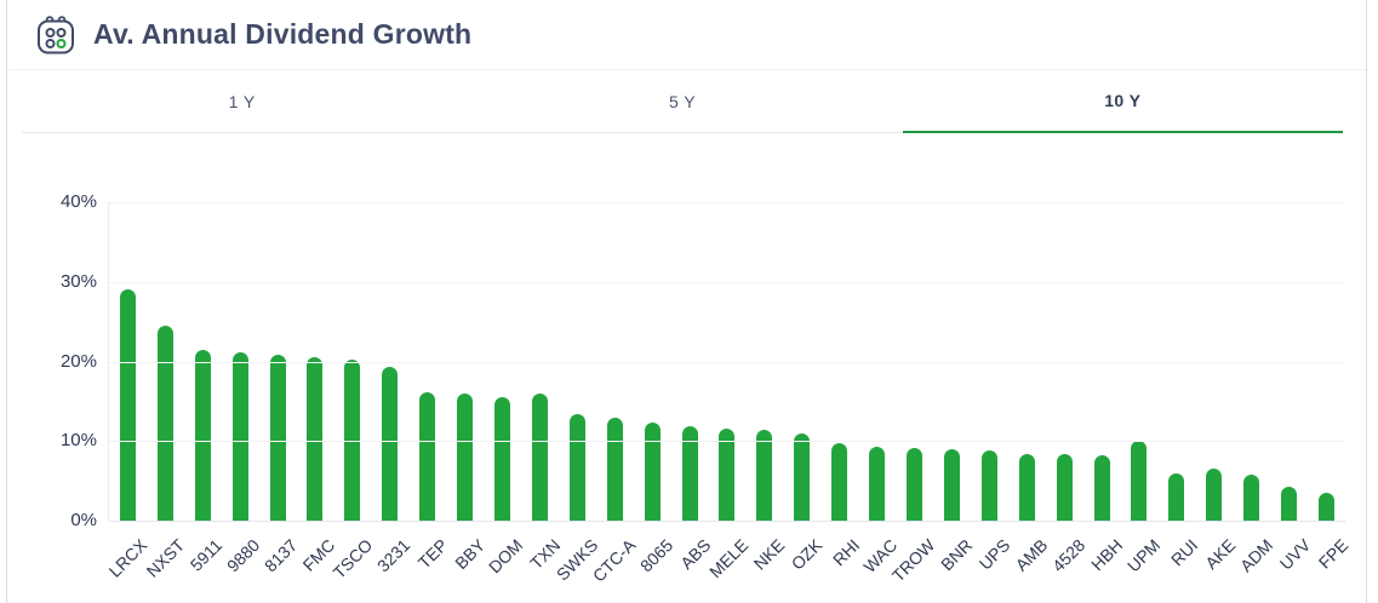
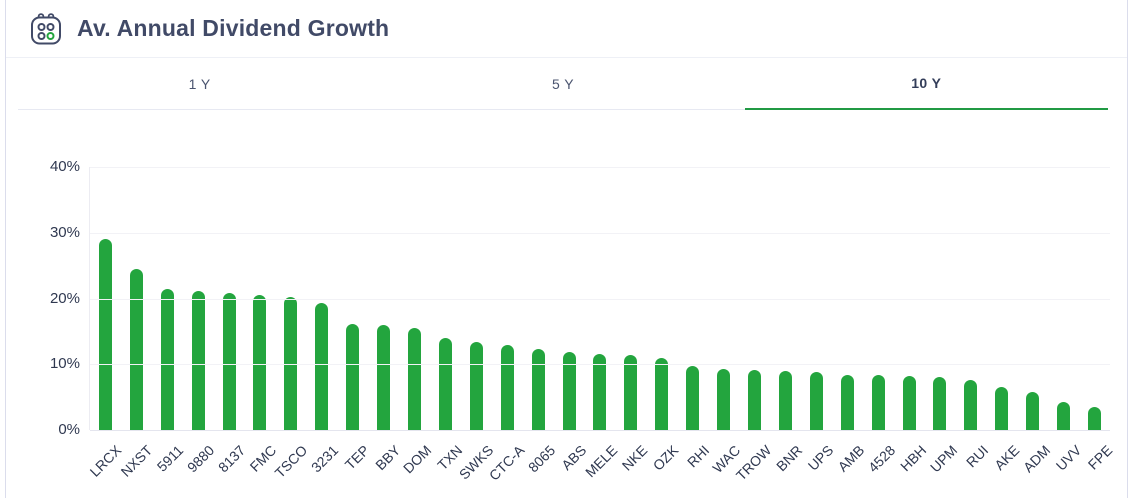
TXN: 16% -> 14%
UPM: 10% -> 8%
RUI: 6% -> 8%
